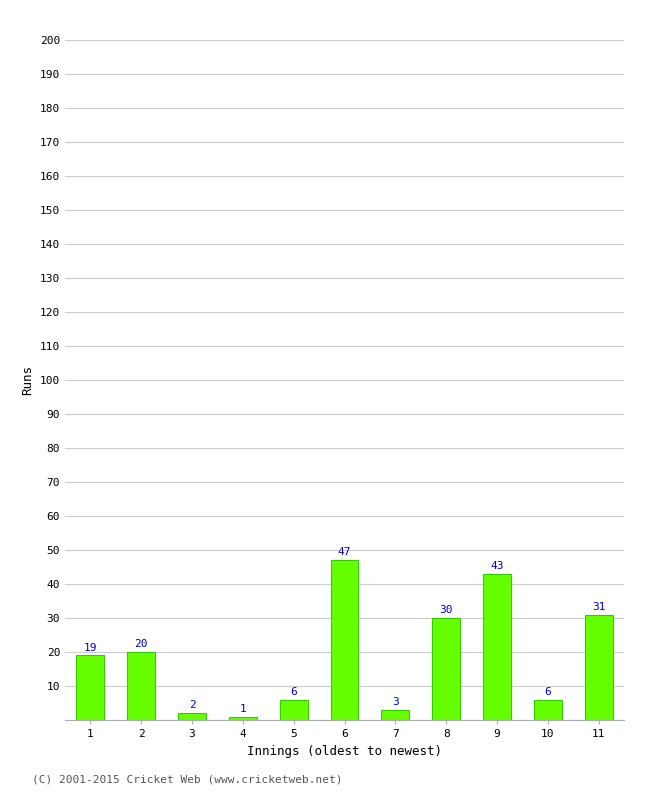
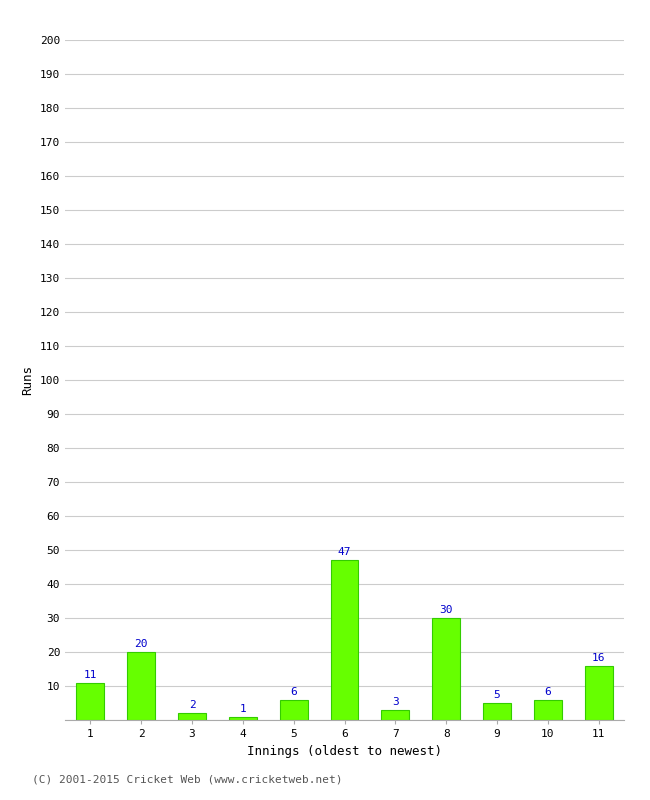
1: 19 -> 11
9: 43 -> 5
11: 31 -> 16
